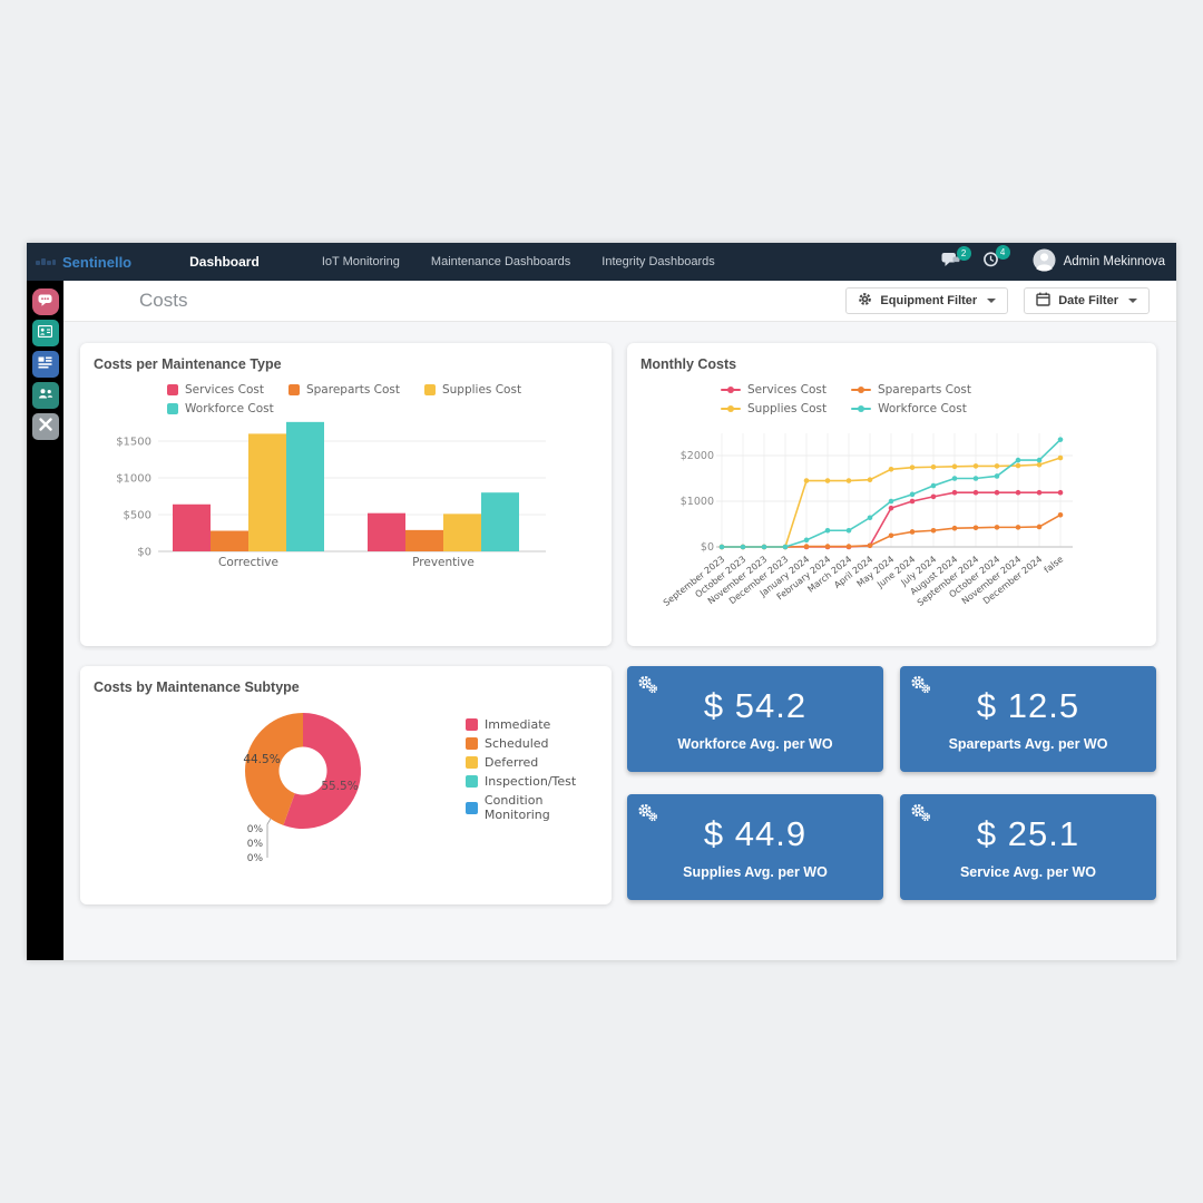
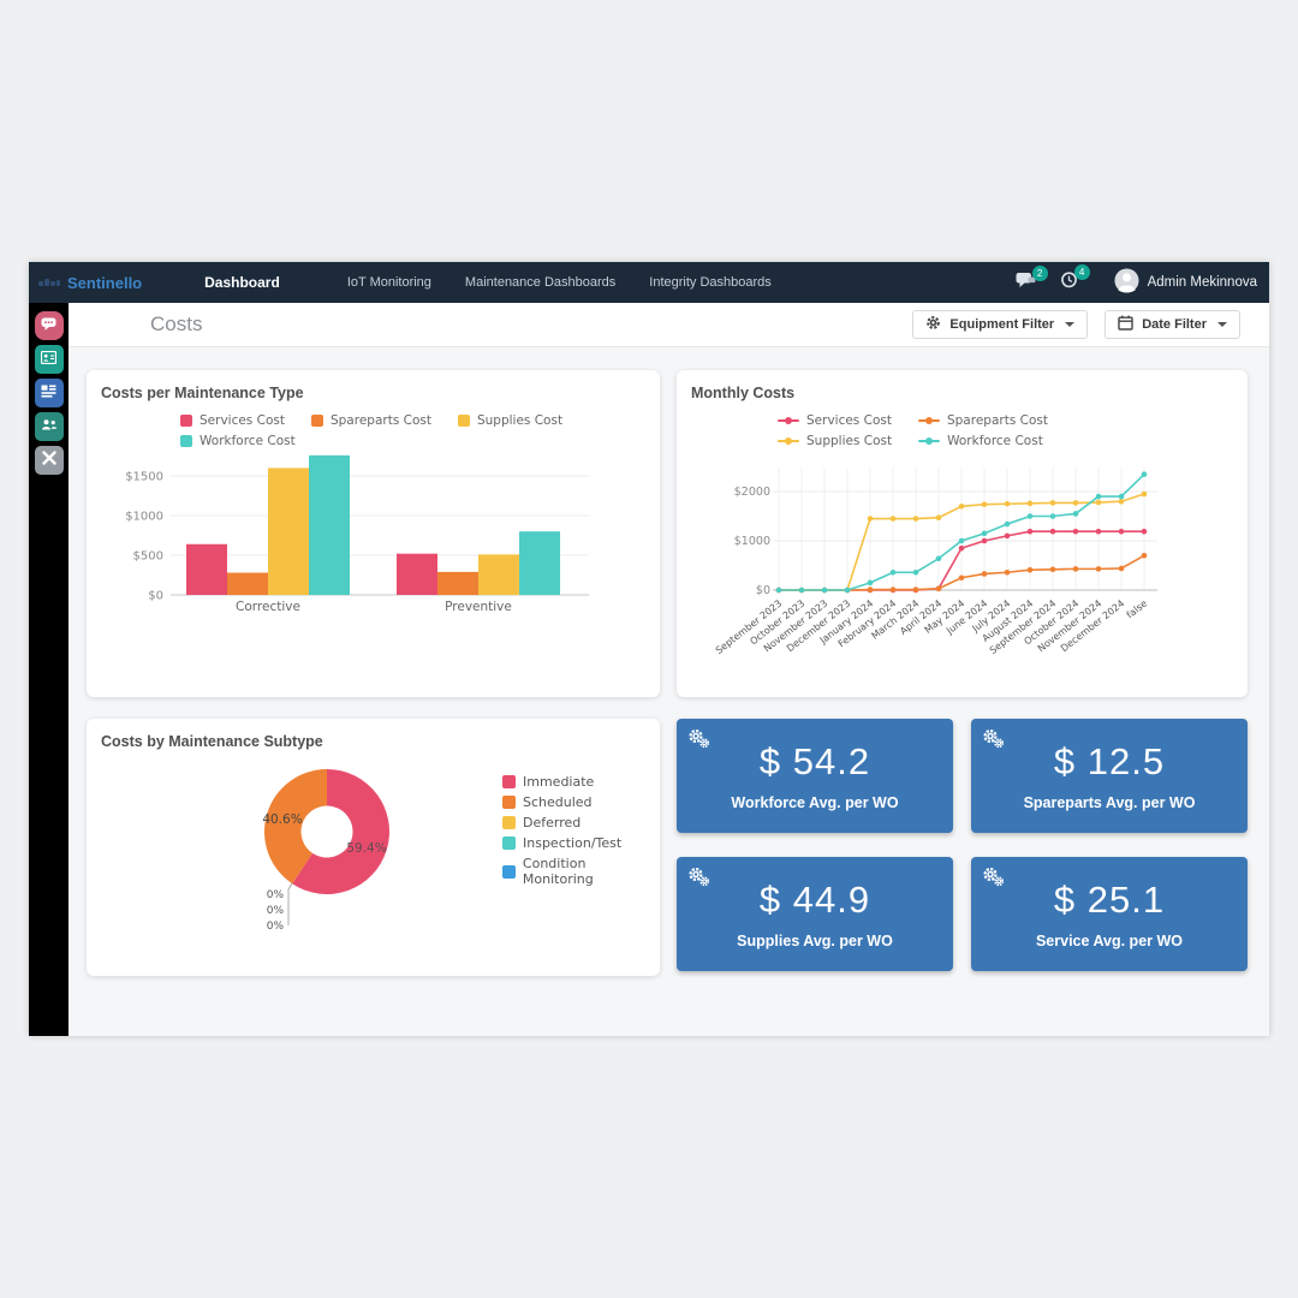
Costs by Maintenance Subtype/Immediate: 55.5% -> 59.4%
Costs by Maintenance Subtype/Scheduled: 44.5% -> 40.6%
